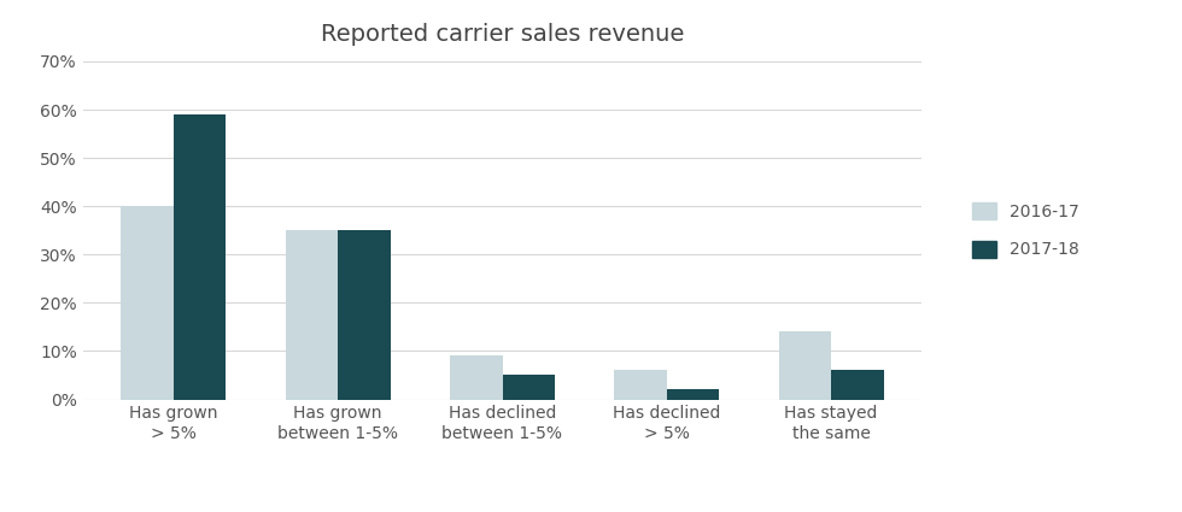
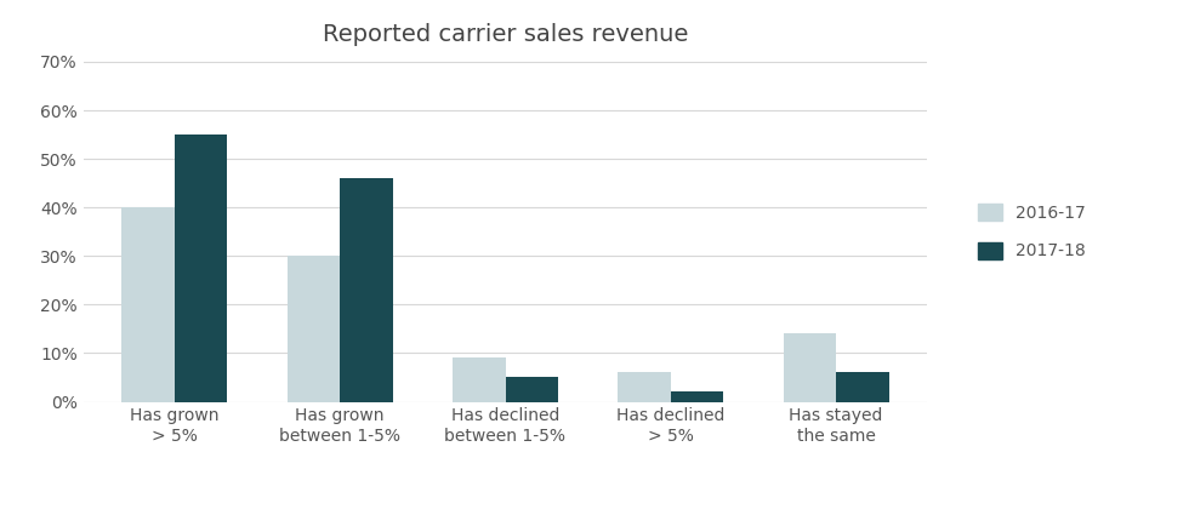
2017-18/Has grown > 5%: 59% -> 55%
2016-17/Has grown between 1-5%: 35% -> 30%
2017-18/Has grown between 1-5%: 35% -> 46%
